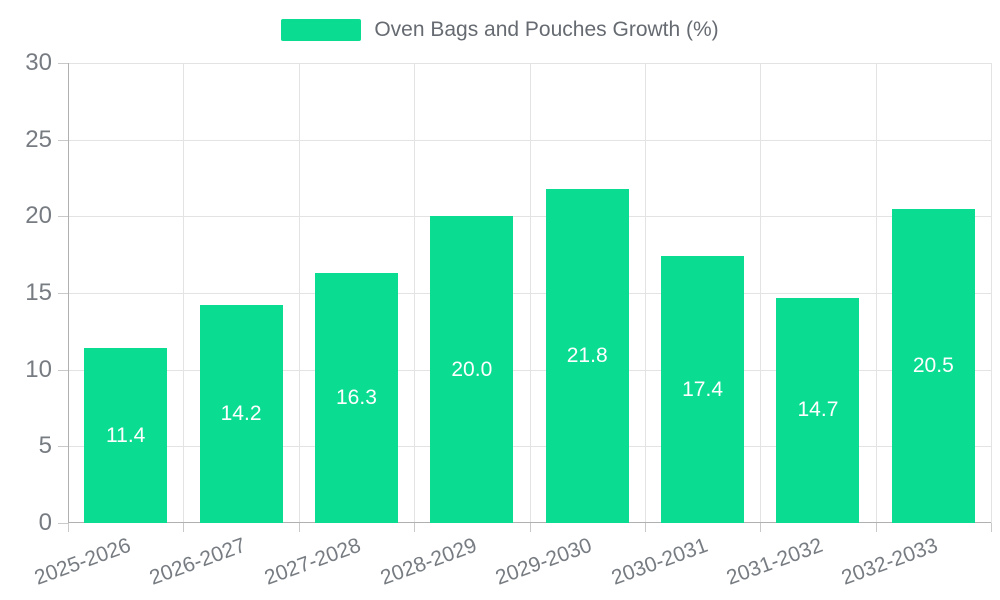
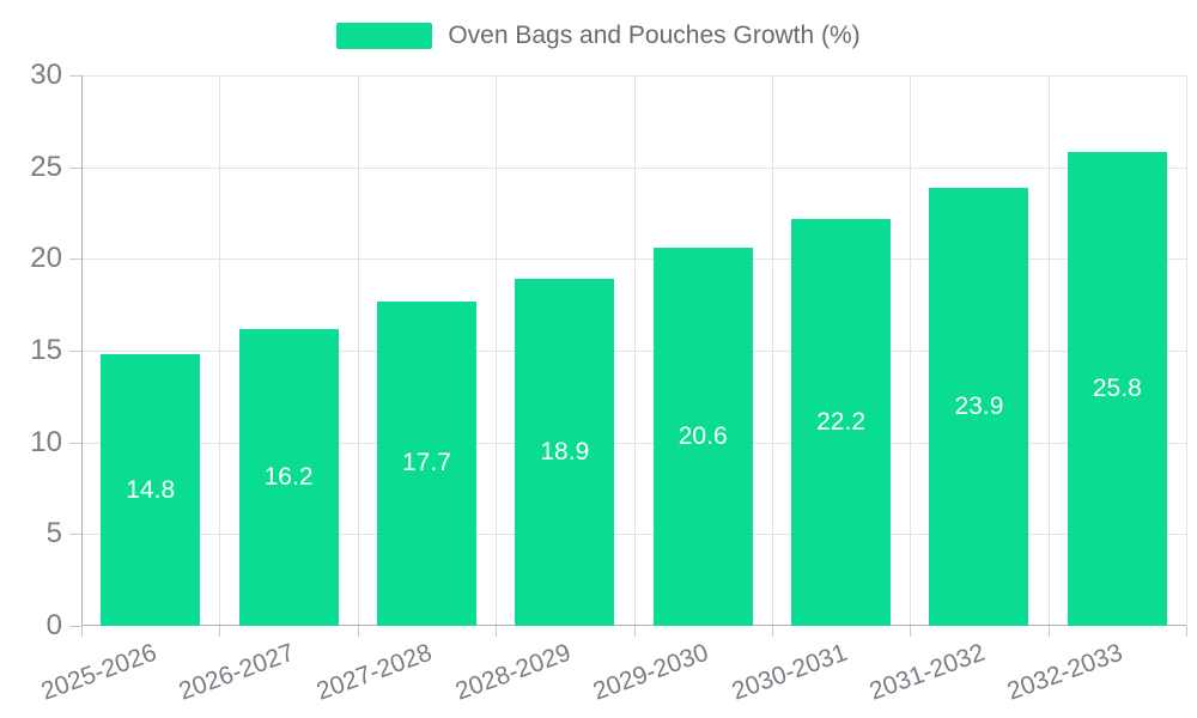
2025-2026: 11.4 -> 14.8
2026-2027: 14.2 -> 16.2
2027-2028: 16.3 -> 17.7
2028-2029: 20.0 -> 18.9
2029-2030: 21.8 -> 20.6
2030-2031: 17.4 -> 22.2
2031-2032: 14.7 -> 23.9
2032-2033: 20.5 -> 25.8
